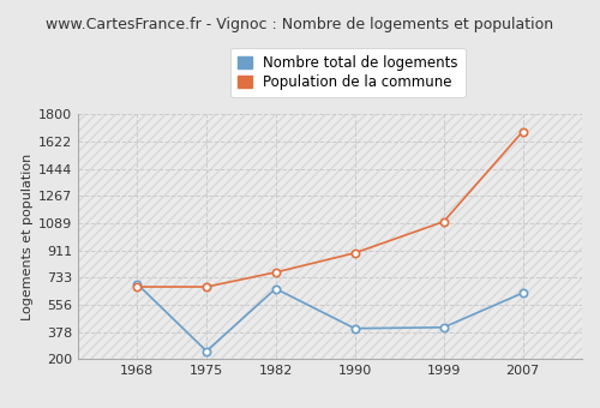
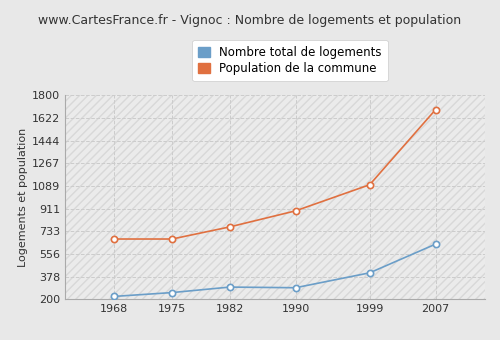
Nombre total de logements/1968: 690 -> 220
Nombre total de logements/1982: 660 -> 300
Nombre total de logements/1990: 400 -> 290
